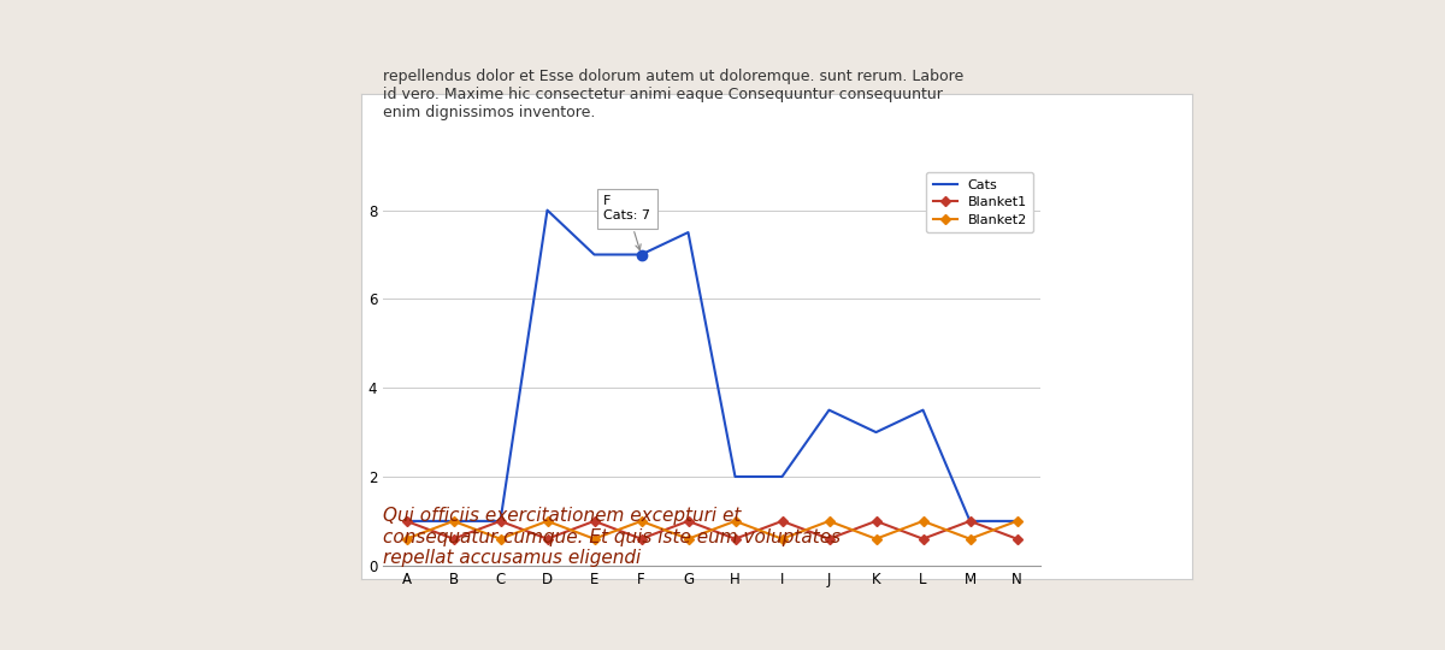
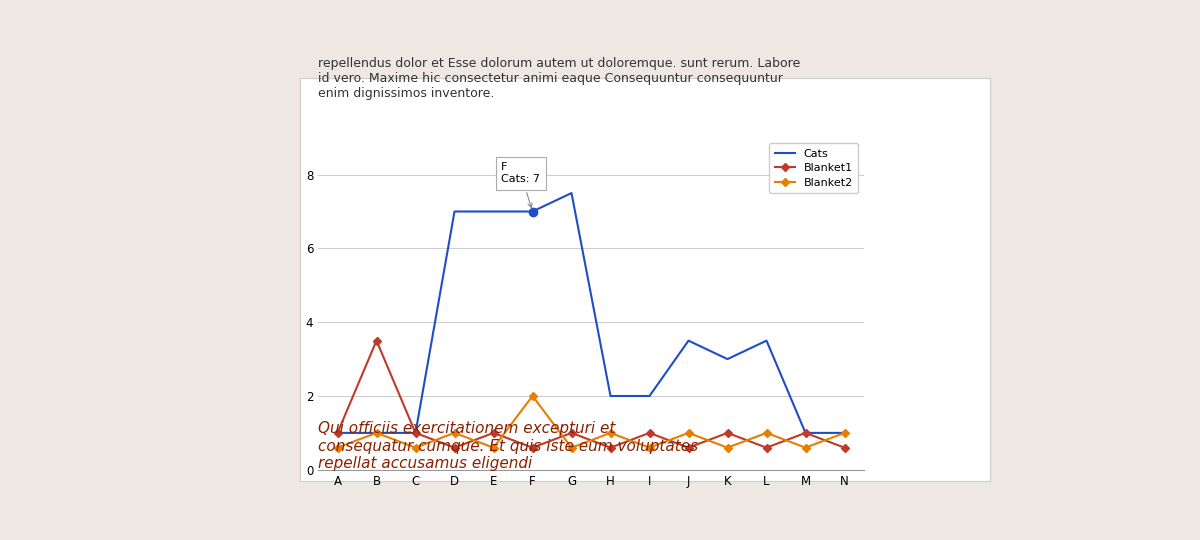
Blanket1/B: 0.6 -> 3.5
Cats/D: 8.0 -> 7.0
Blanket2/F: 1.0 -> 2.0
